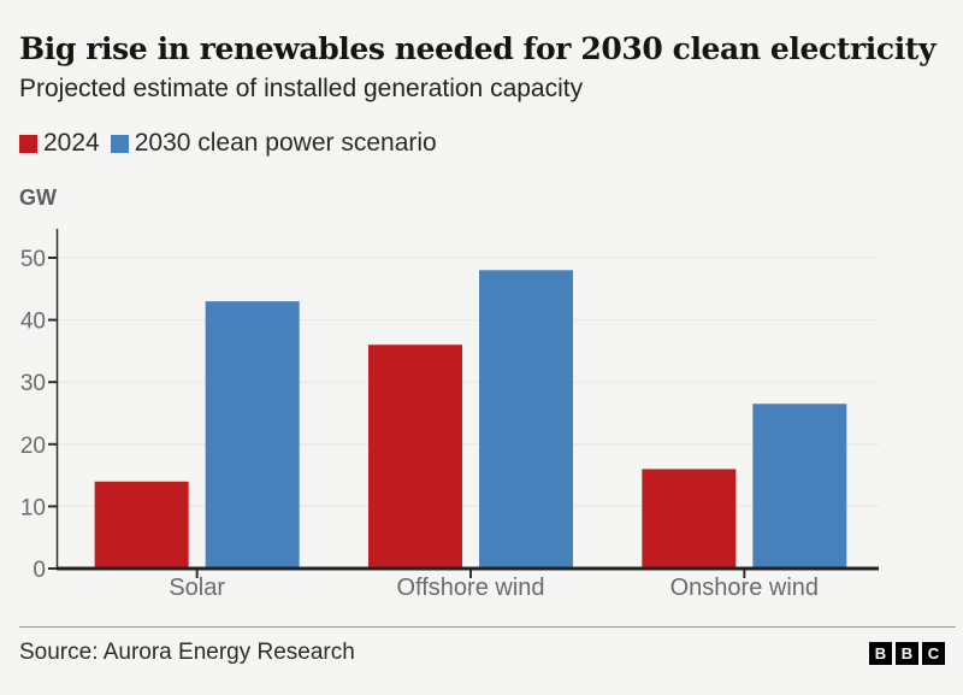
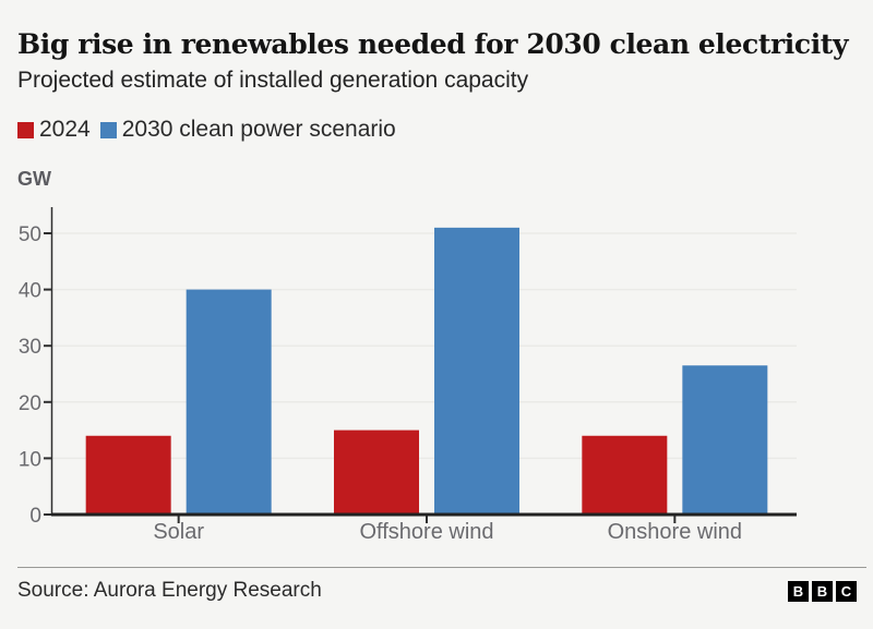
2030 clean power scenario/Solar: 43 -> 40
2024/Offshore wind: 36 -> 15
2030 clean power scenario/Offshore wind: 48 -> 51
2024/Onshore wind: 16 -> 14
